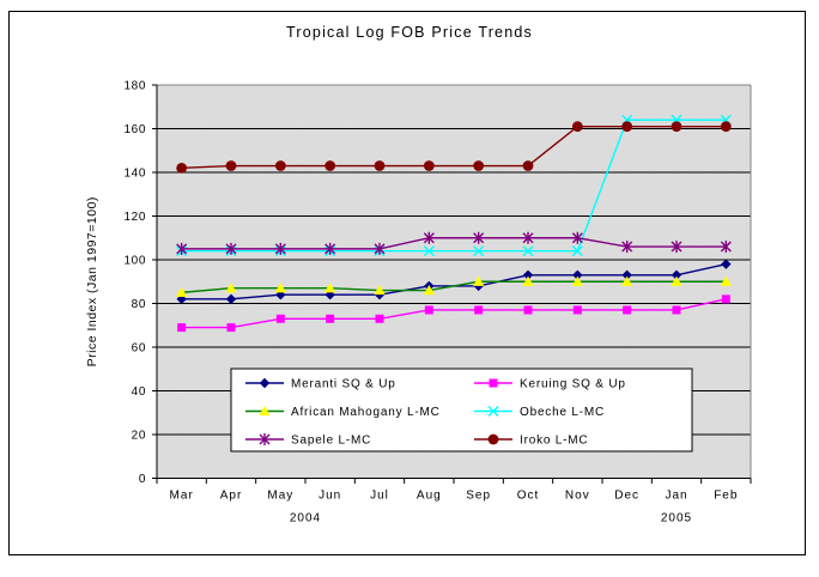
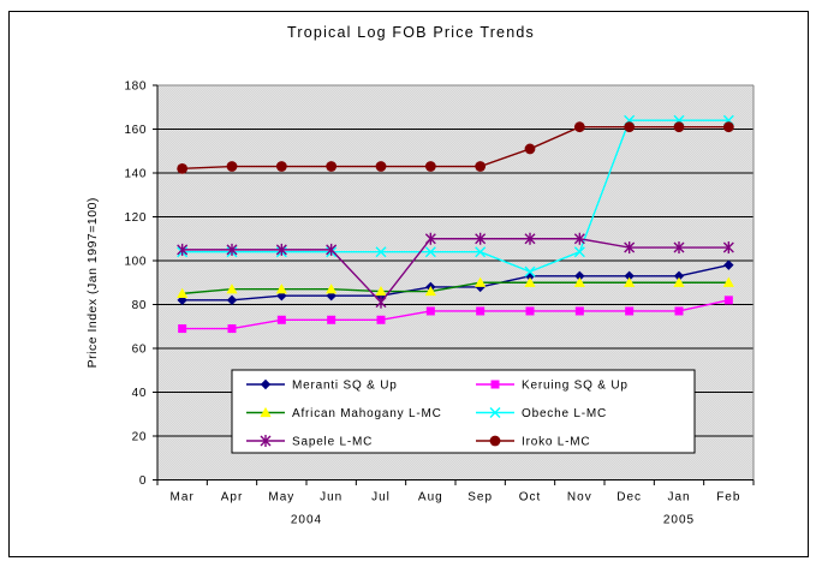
Sapele L-MC/Jul: 105 -> 81
Obeche L-MC/Oct: 104 -> 95
Iroko L-MC/Oct: 143 -> 151
